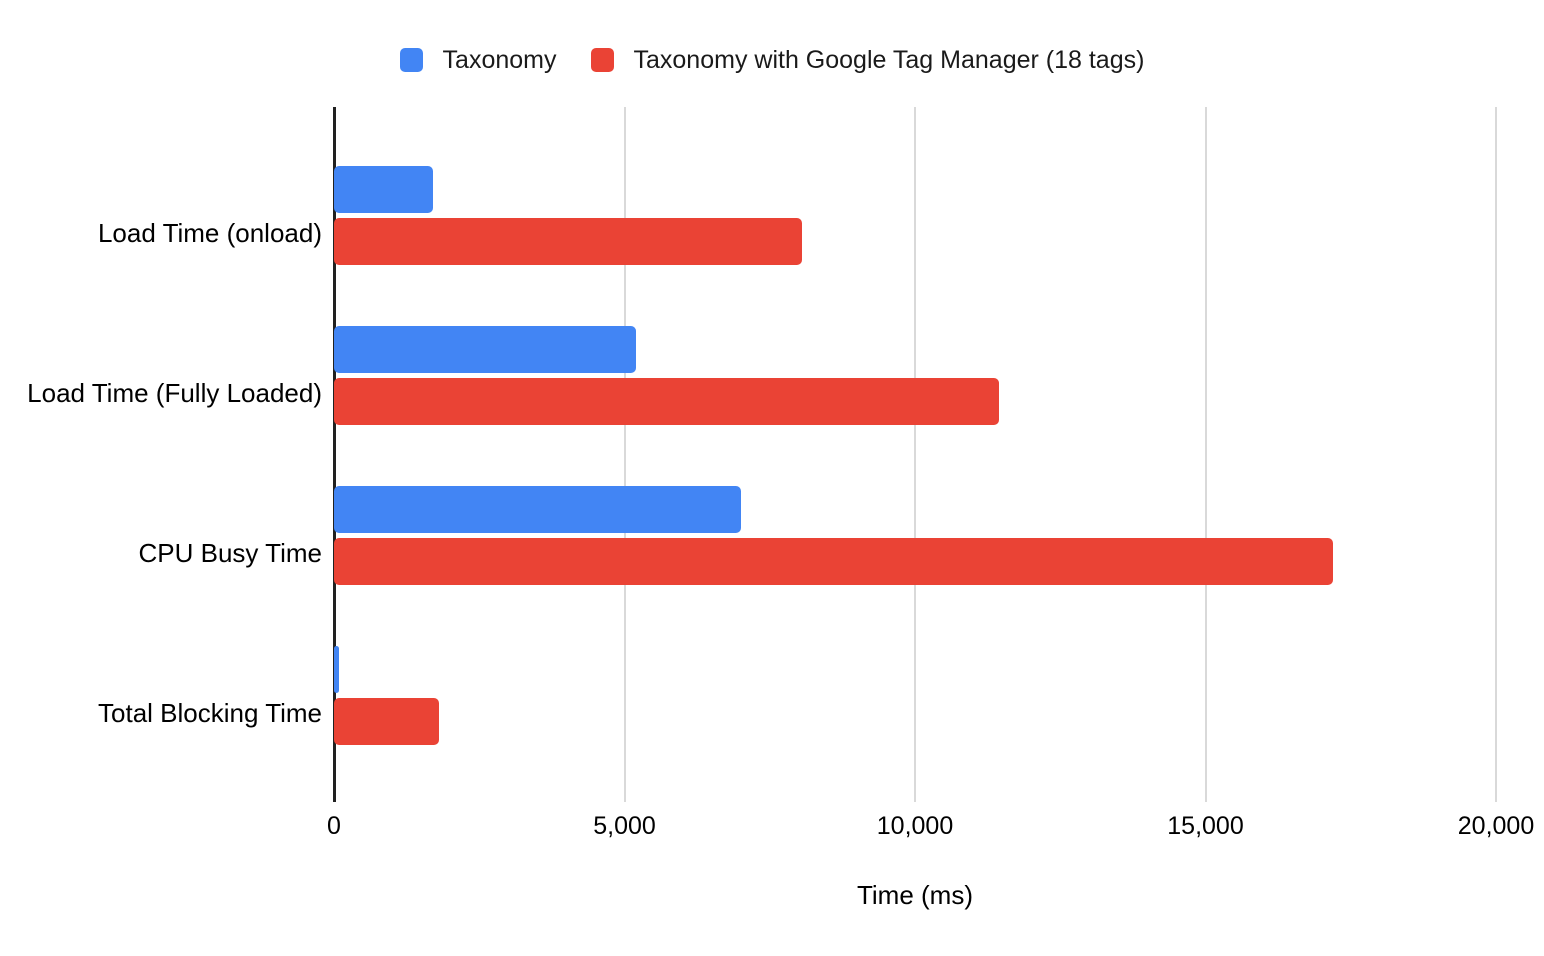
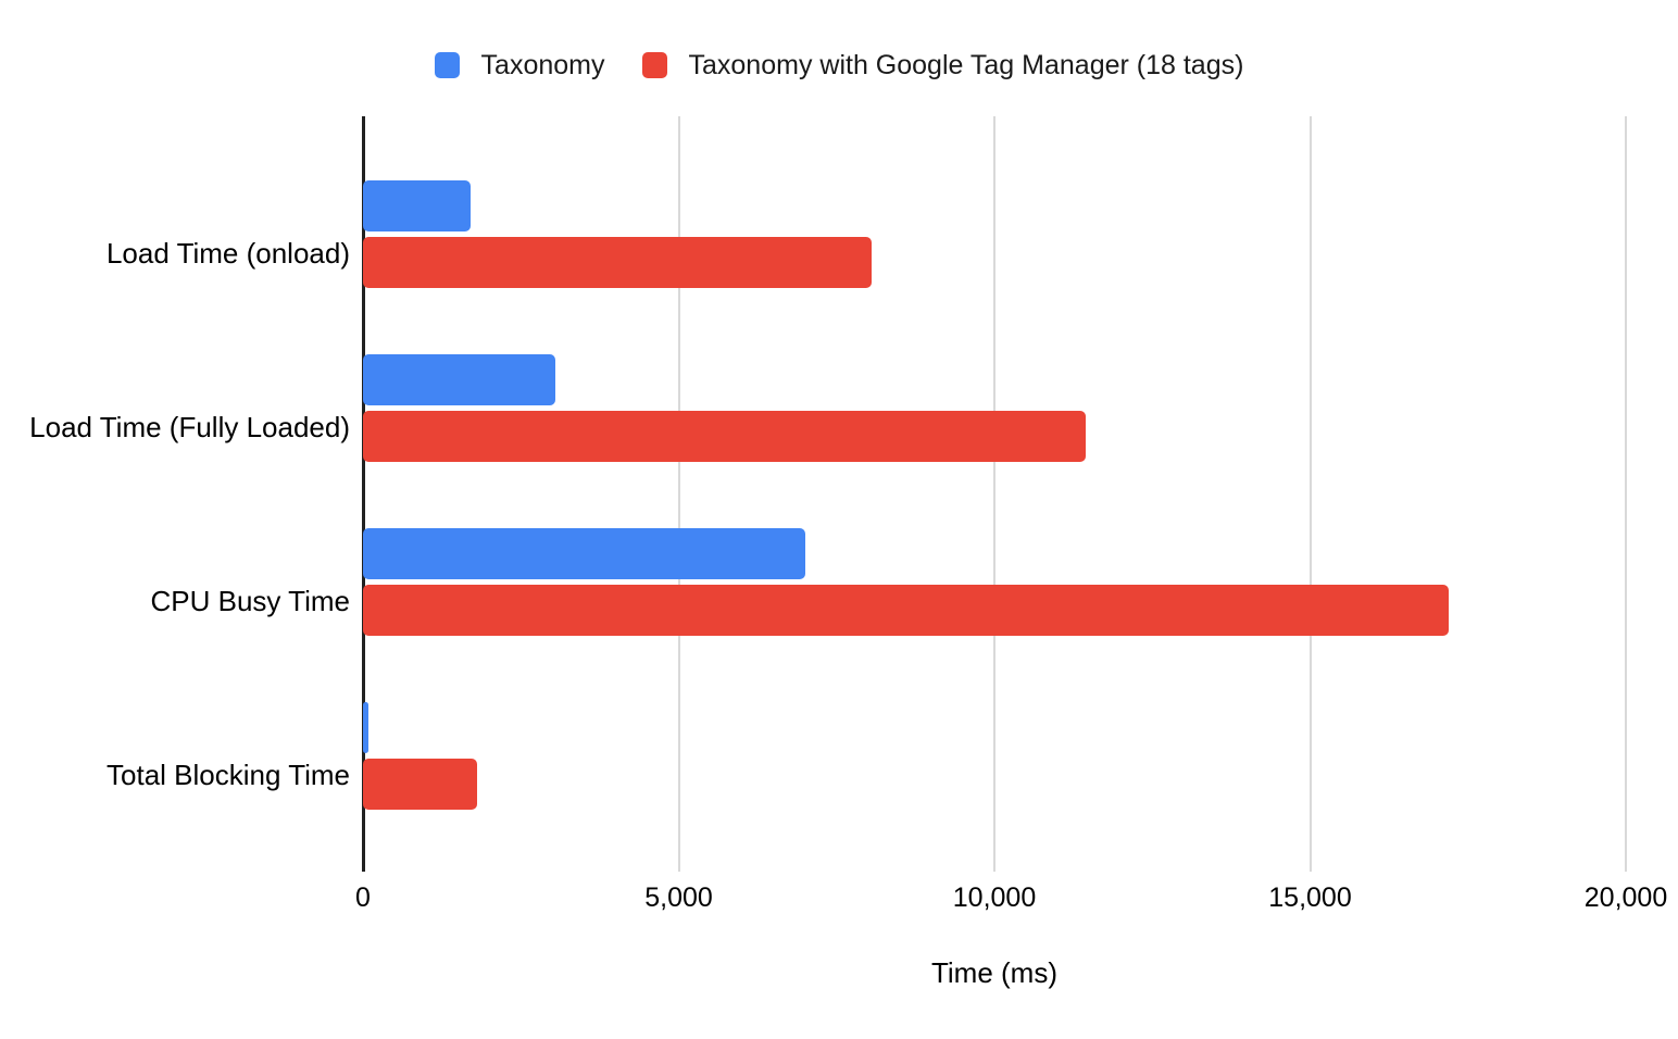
Taxonomy/Load Time (Fully Loaded): 5200 -> 3000
